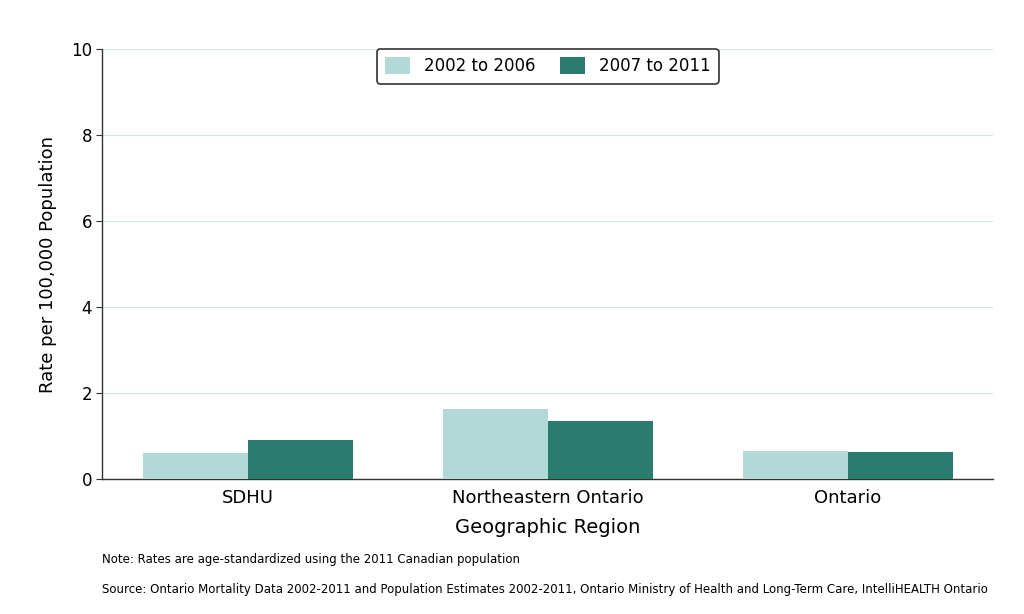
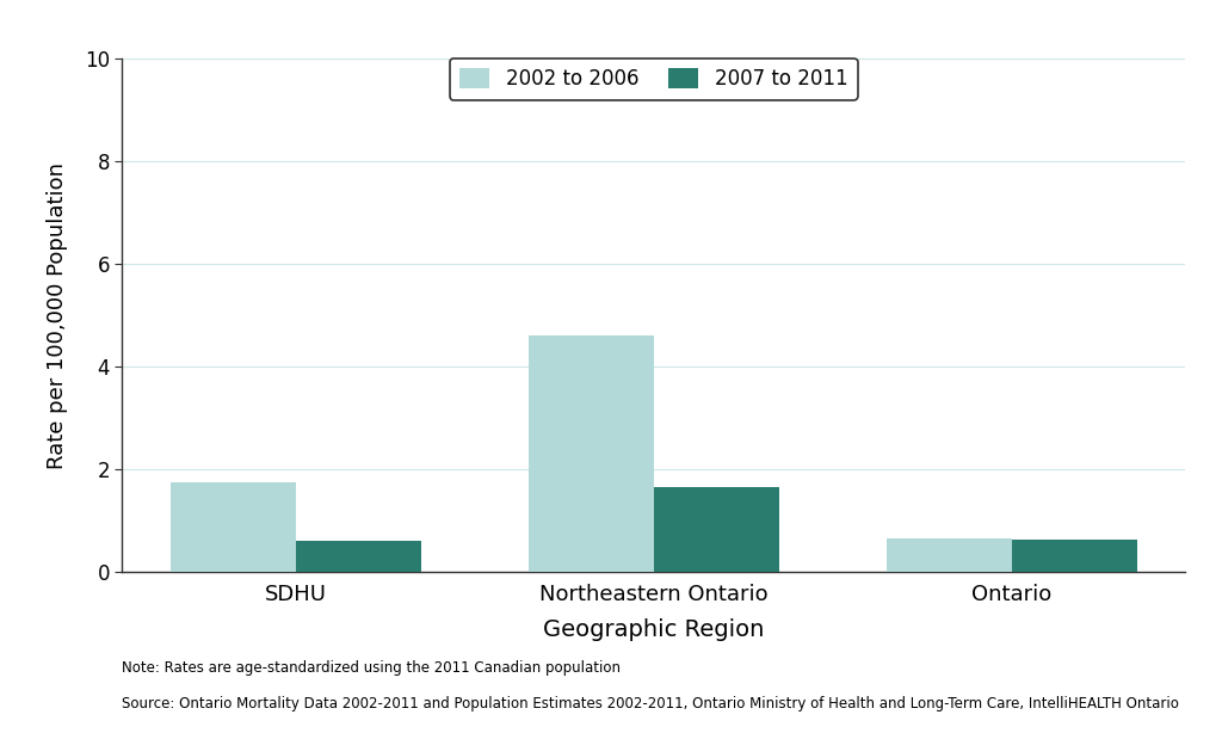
2002 to 2006/SDHU: 0.60 -> 1.75
2007 to 2011/SDHU: 0.90 -> 0.60
2002 to 2006/Northeastern Ontario: 1.62 -> 4.60
2007 to 2011/Northeastern Ontario: 1.35 -> 1.65
